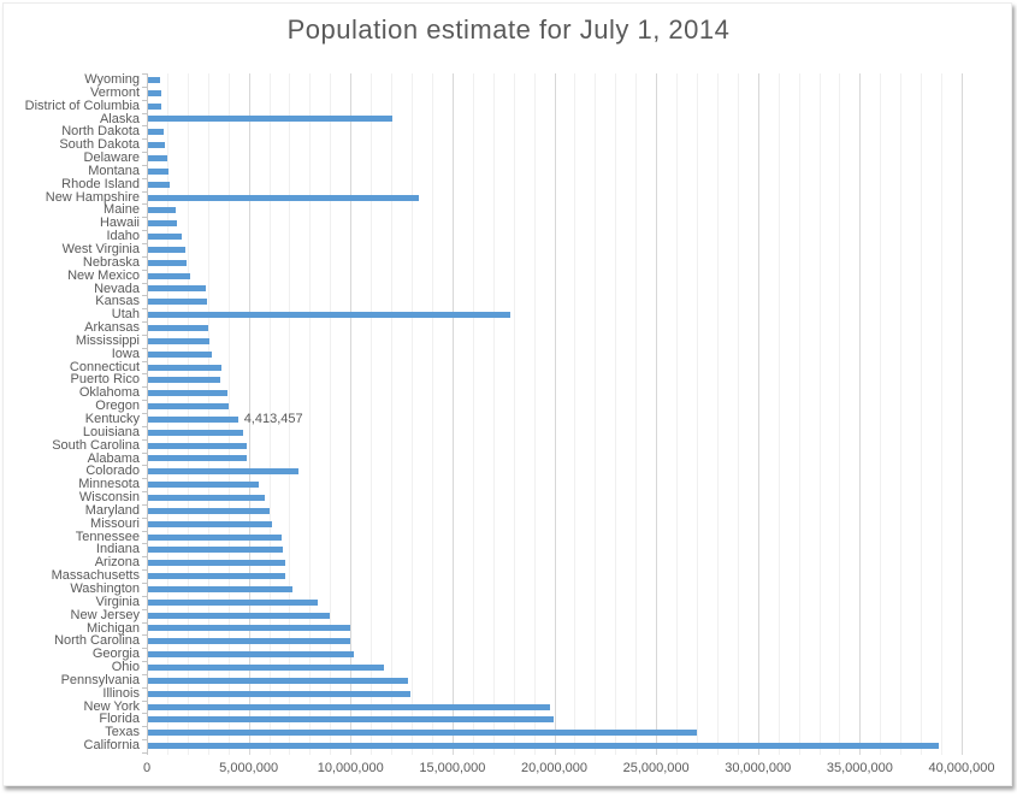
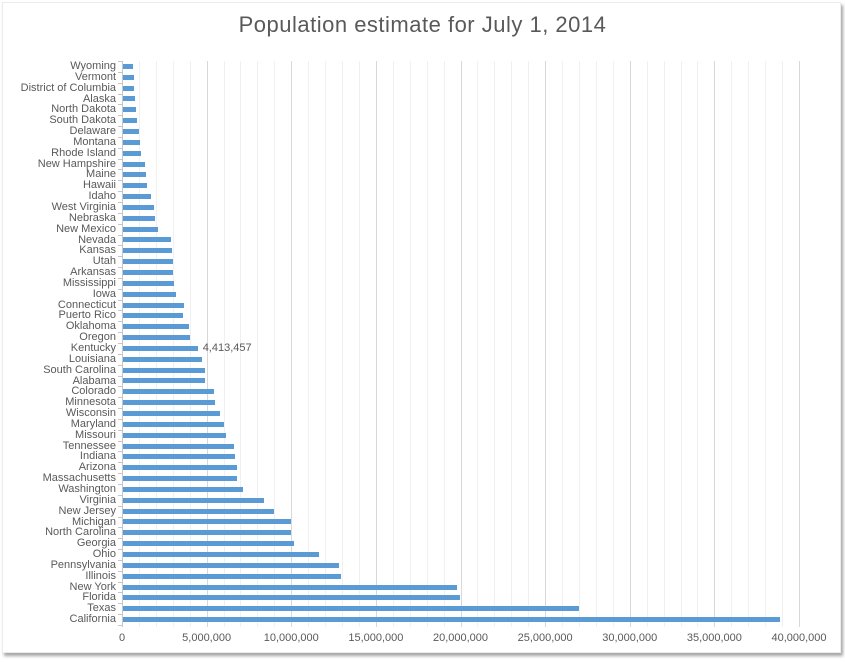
Alaska: 12000000 -> 700000
New Hampshire: 13300000 -> 1300000
Utah: 17800000 -> 2900000
Colorado: 7400000 -> 5400000
